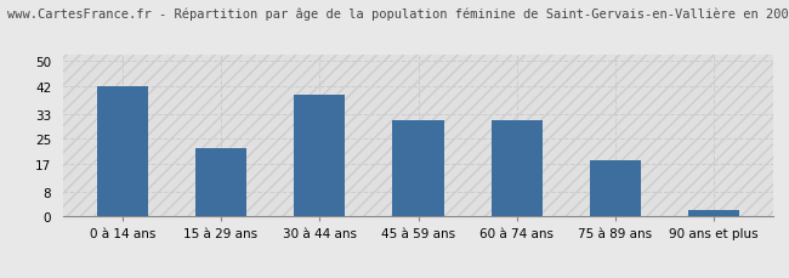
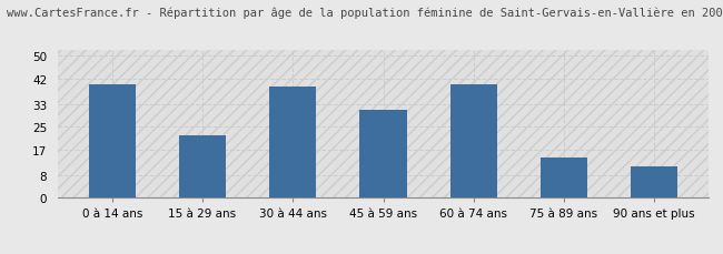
0 à 14 ans: 42 -> 40
60 à 74 ans: 31 -> 40
75 à 89 ans: 18 -> 14
90 ans et plus: 2 -> 11
